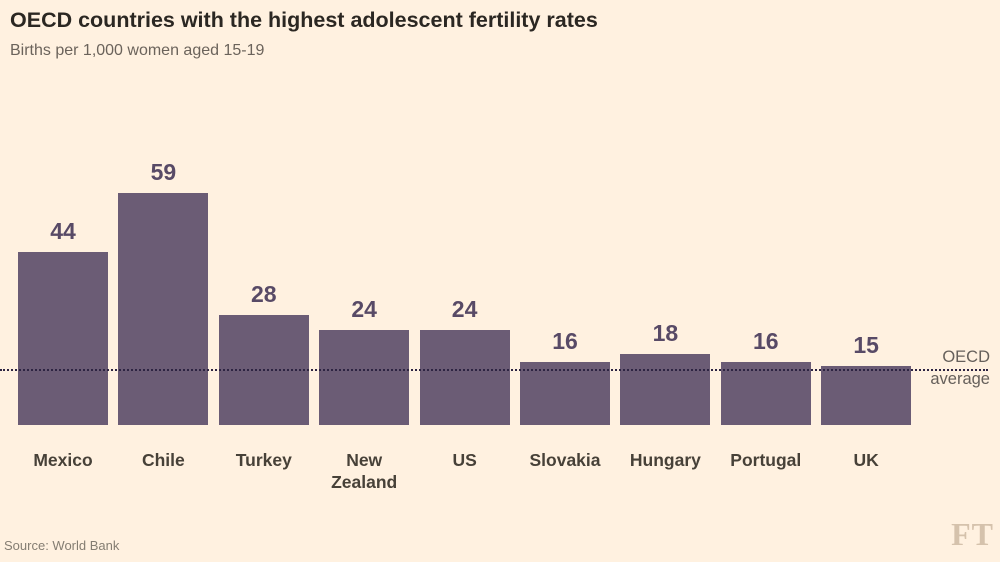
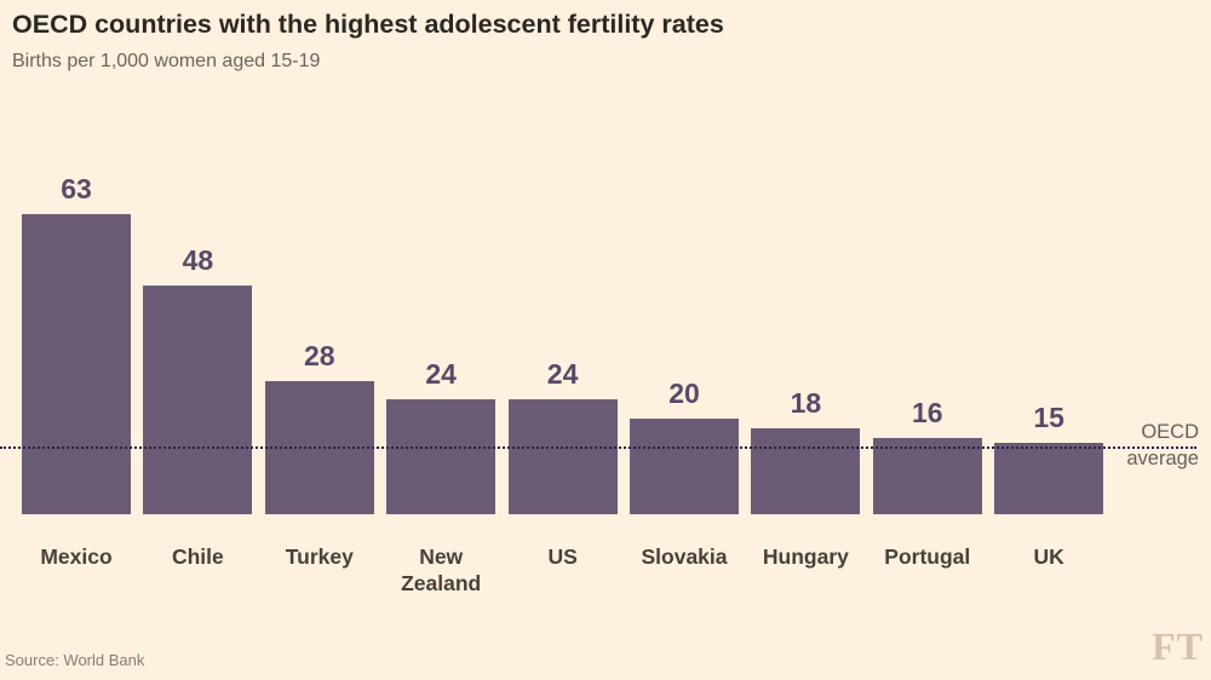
Mexico: 44 -> 63
Chile: 59 -> 48
Slovakia: 16 -> 20
